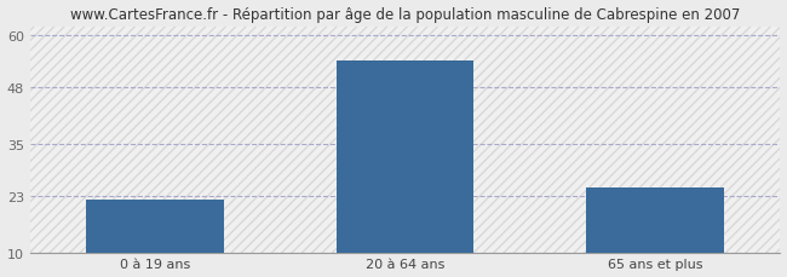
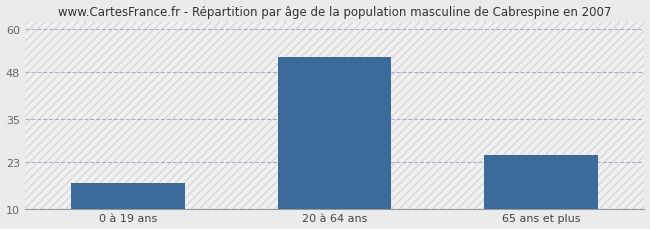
0 à 19 ans: 22 -> 17
20 à 64 ans: 54 -> 52
